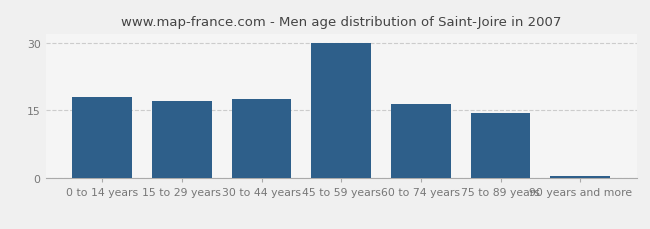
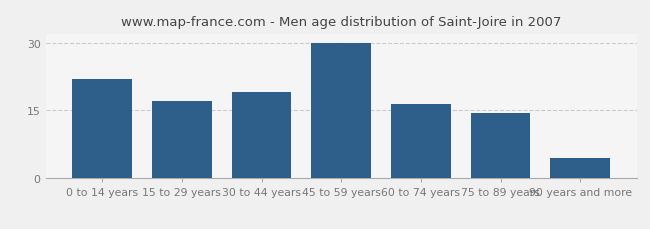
0 to 14 years: 18.0 -> 22.0
30 to 44 years: 17.5 -> 19.0
90 years and more: 0.5 -> 4.5
